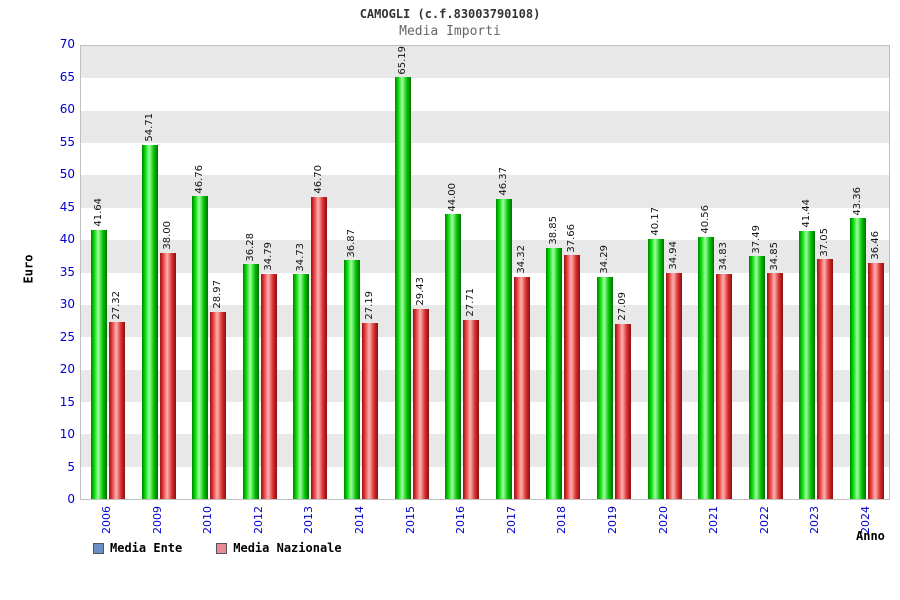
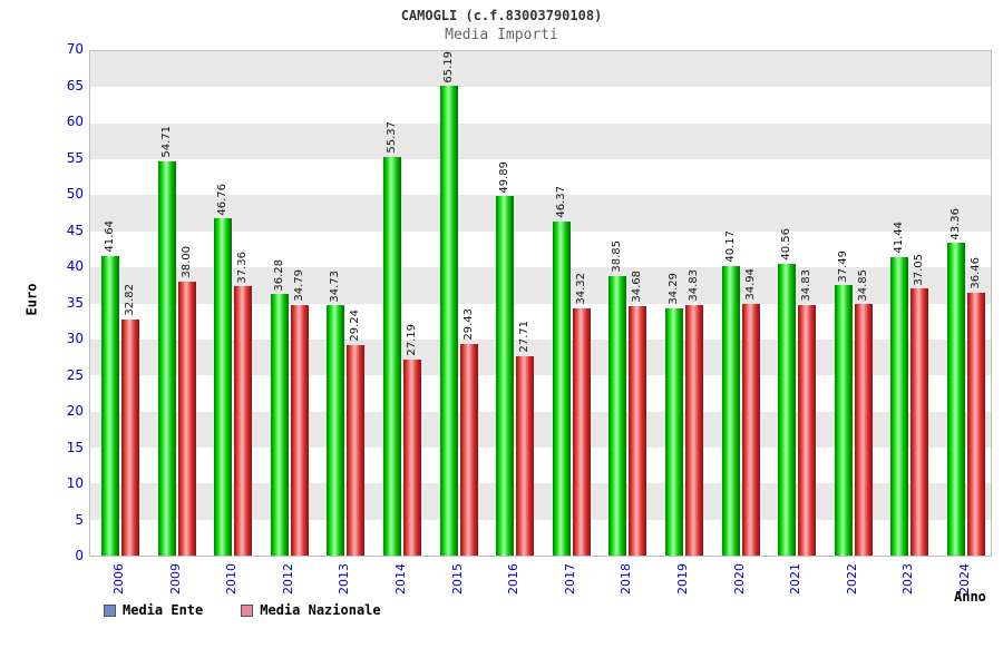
Media Nazionale/2006: 27.32 -> 32.82
Media Nazionale/2010: 28.97 -> 37.36
Media Nazionale/2013: 46.70 -> 29.24
Media Ente/2014: 36.87 -> 55.37
Media Ente/2016: 44.00 -> 49.89
Media Nazionale/2018: 37.66 -> 34.68
Media Nazionale/2019: 27.09 -> 34.83
